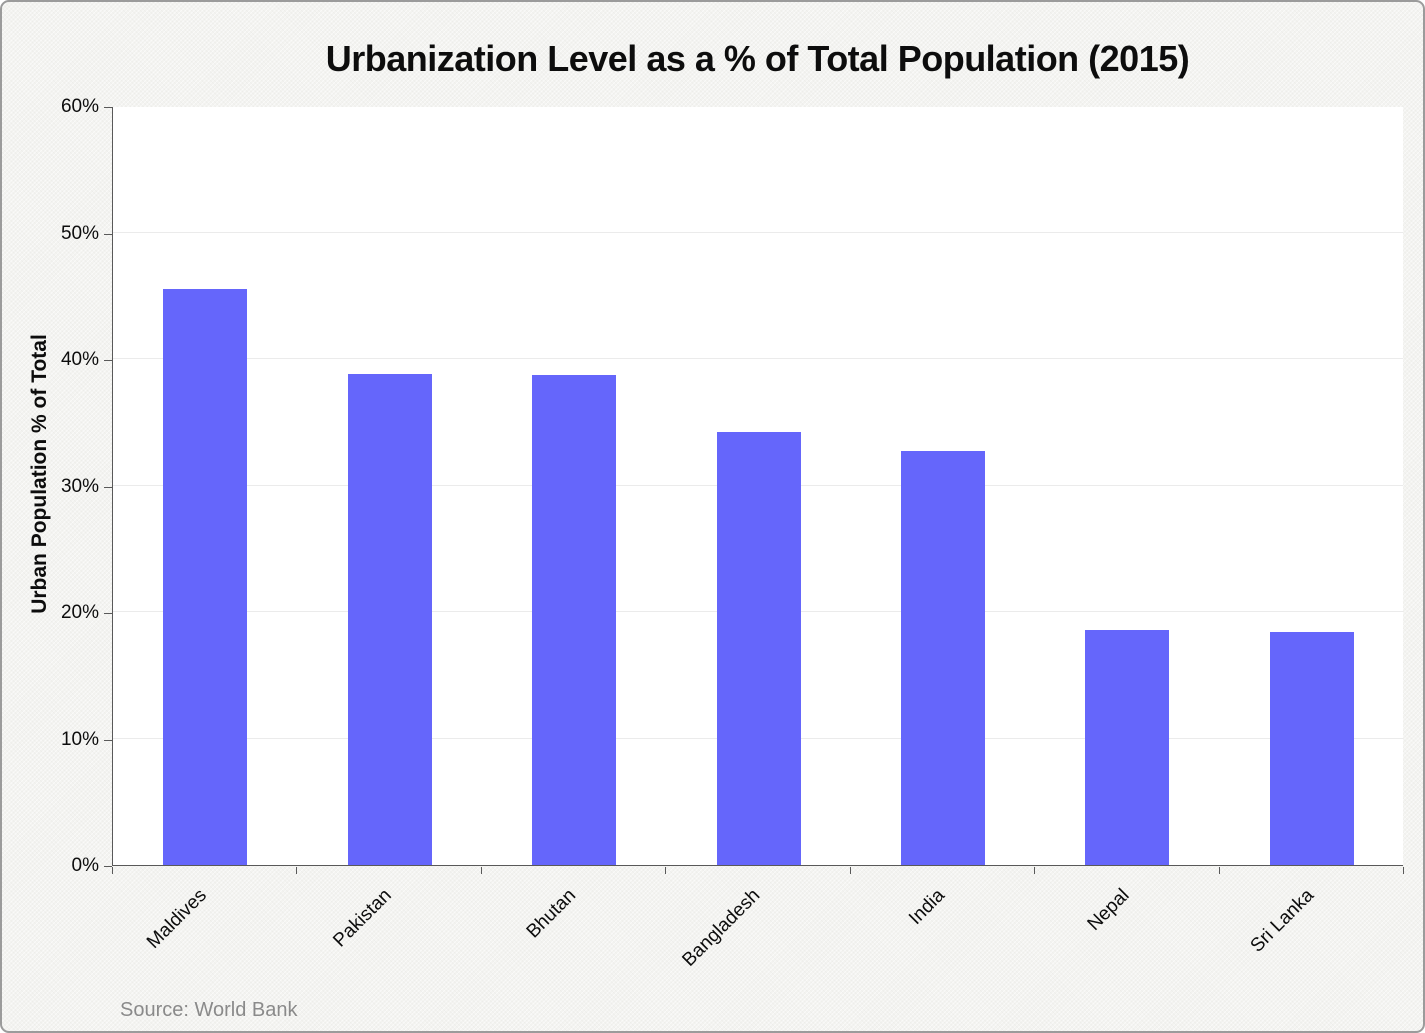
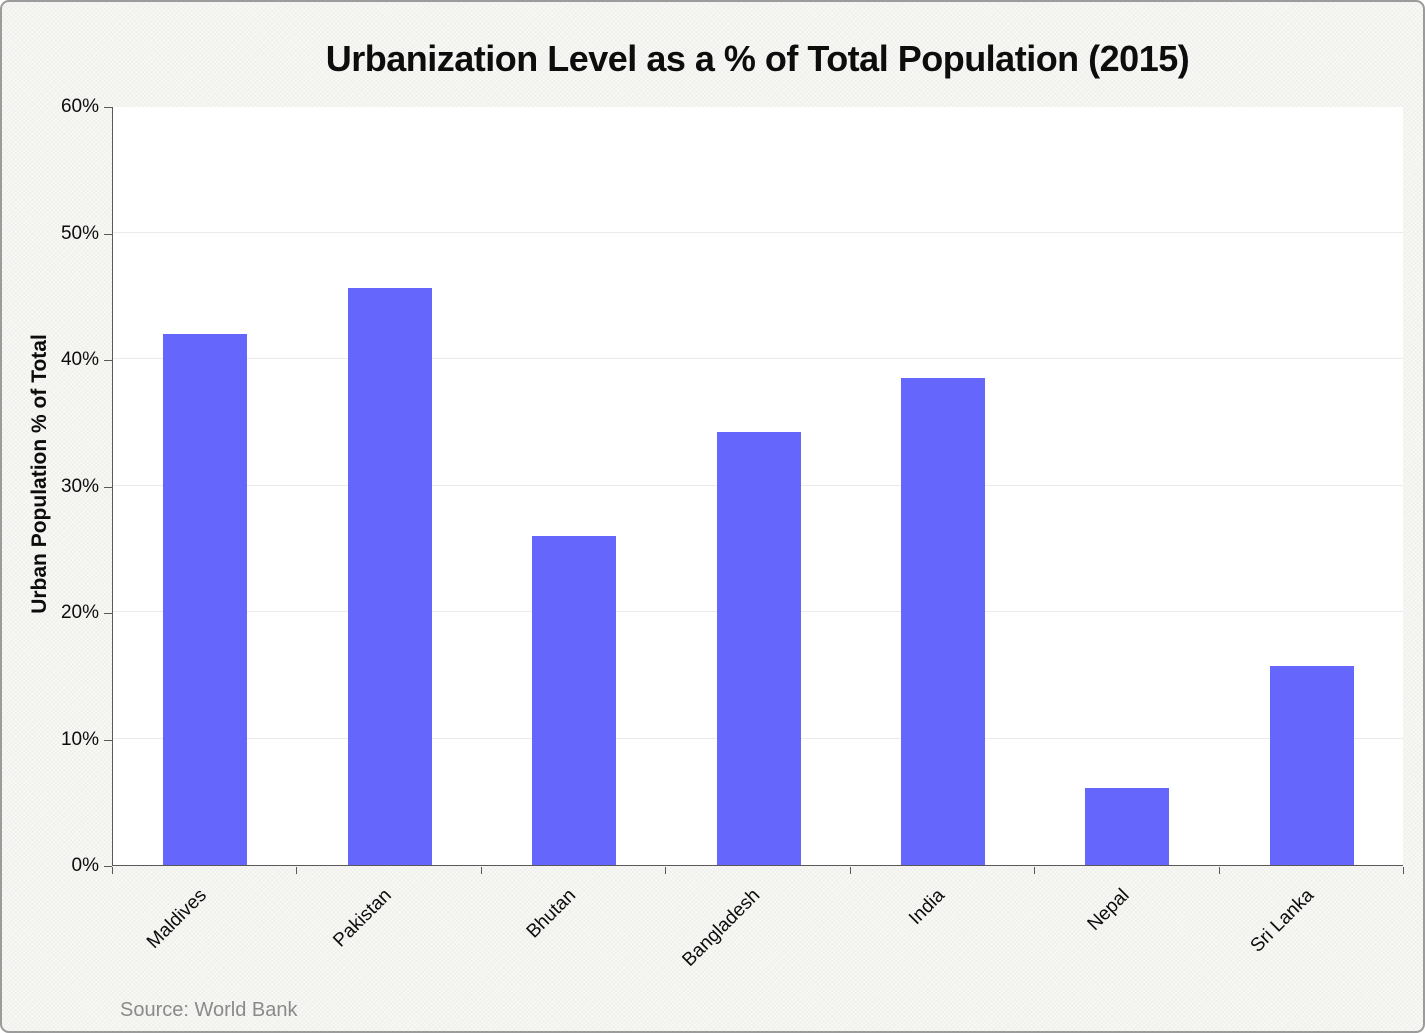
Maldives: 45.5% -> 42.0%
Pakistan: 38.8% -> 45.6%
Bhutan: 38.7% -> 26.0%
India: 32.7% -> 38.5%
Nepal: 18.6% -> 6.1%
Sri Lanka: 18.4% -> 15.7%
